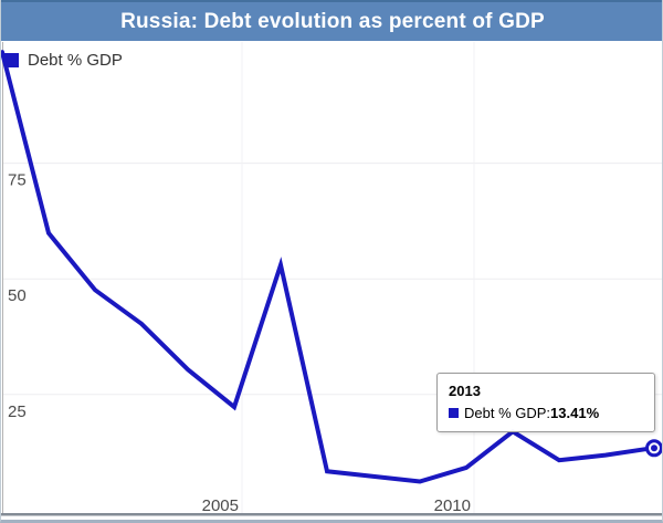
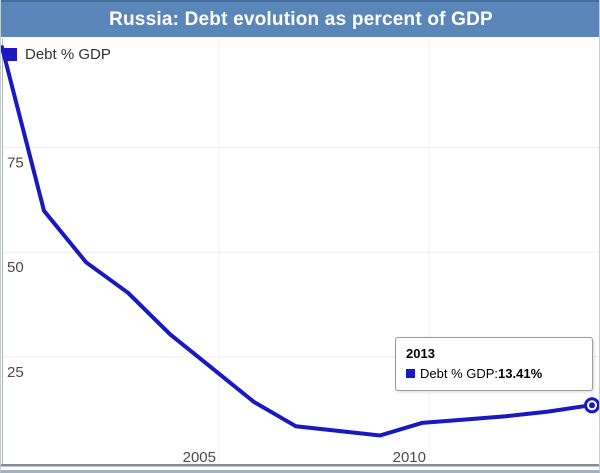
2005: 53 -> 14
2010: 17 -> 10
